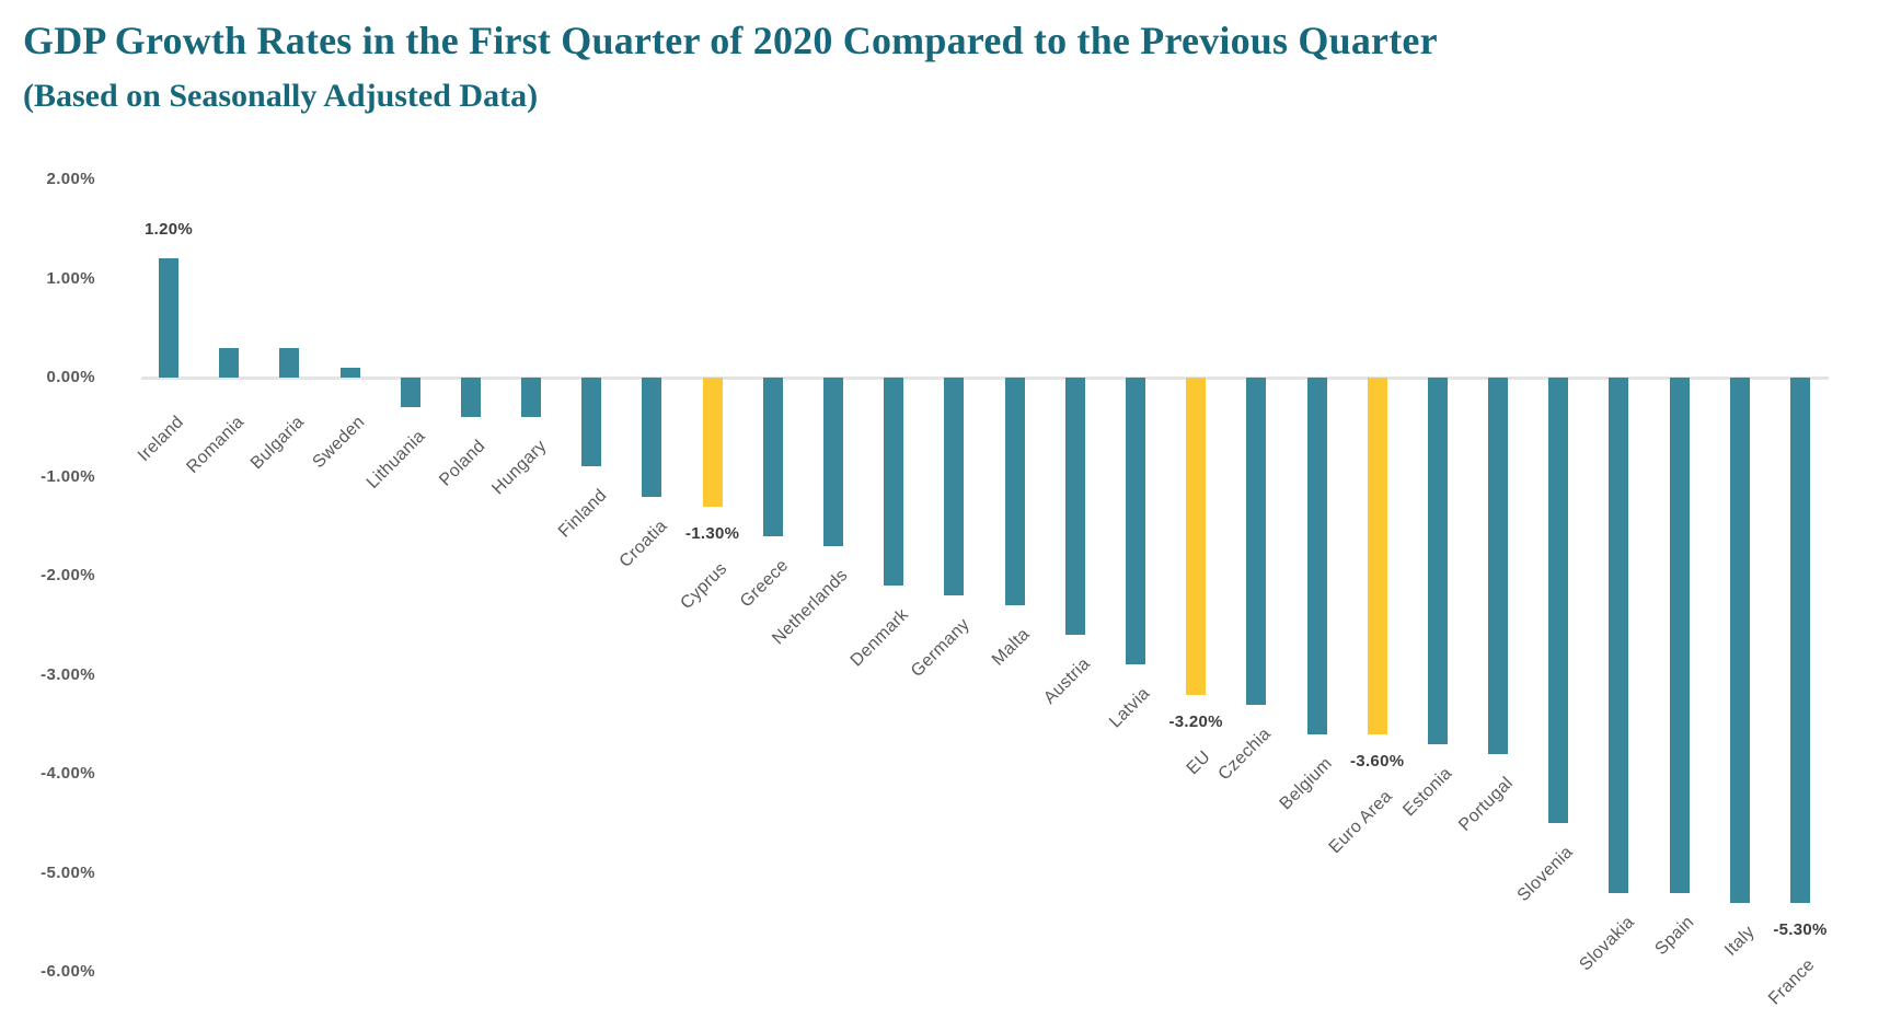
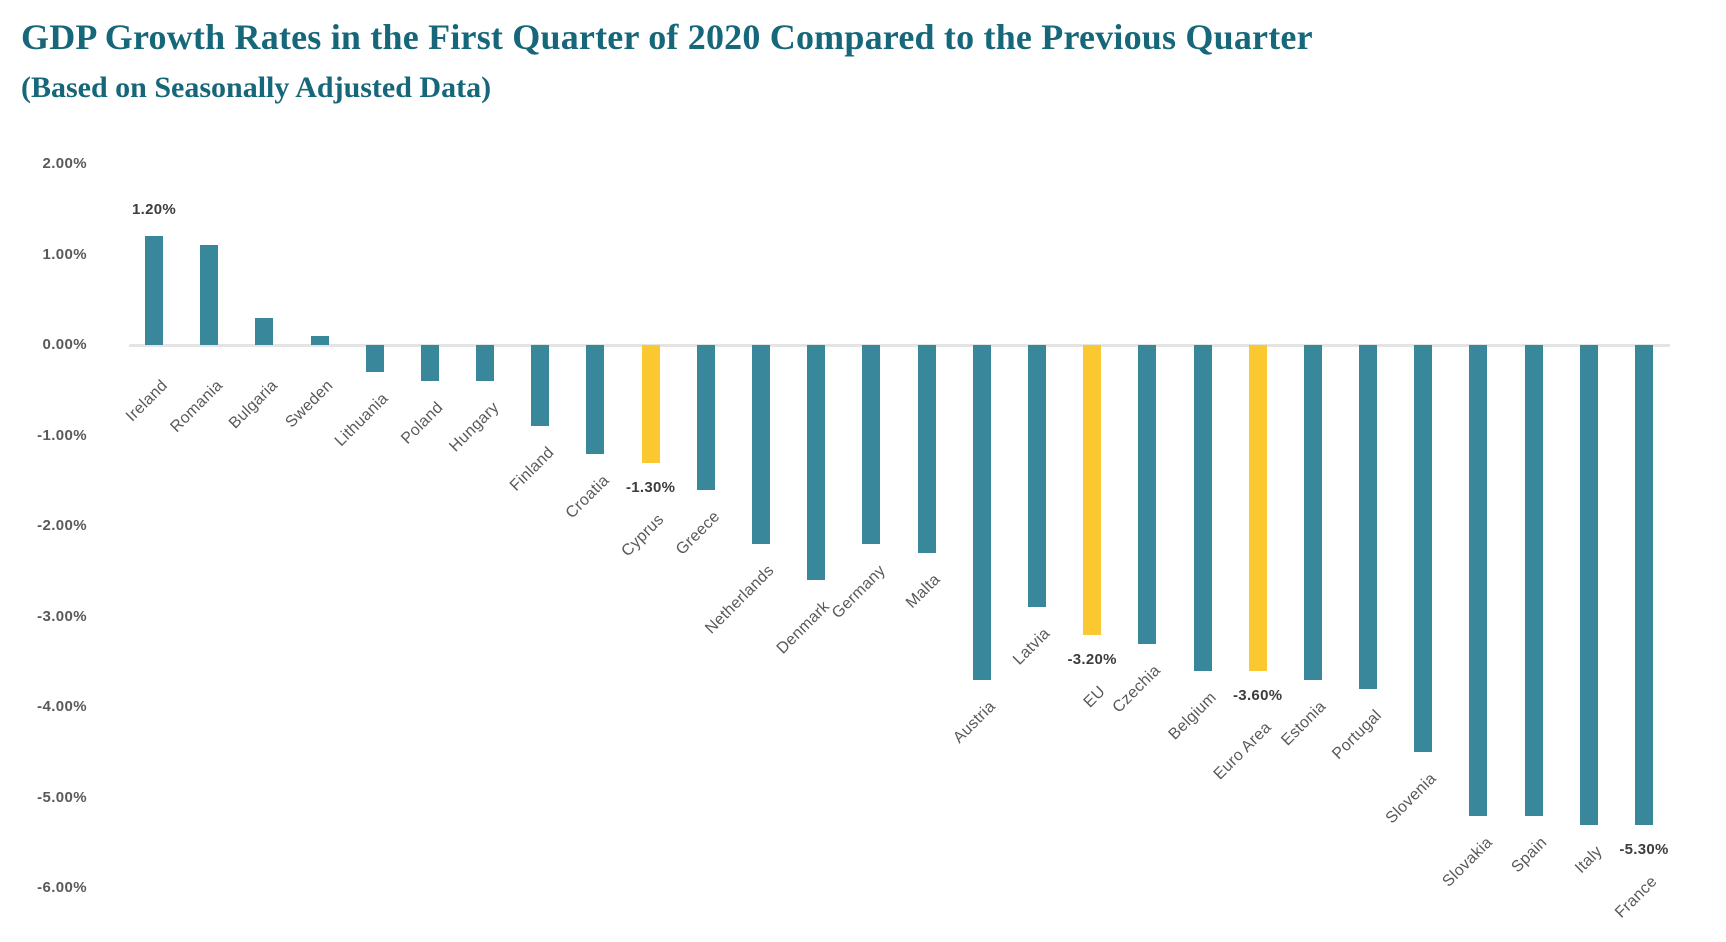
Romania: 0.3% -> 1.1%
Netherlands: -1.7% -> -2.2%
Denmark: -2.1% -> -2.6%
Austria: -2.6% -> -3.7%
